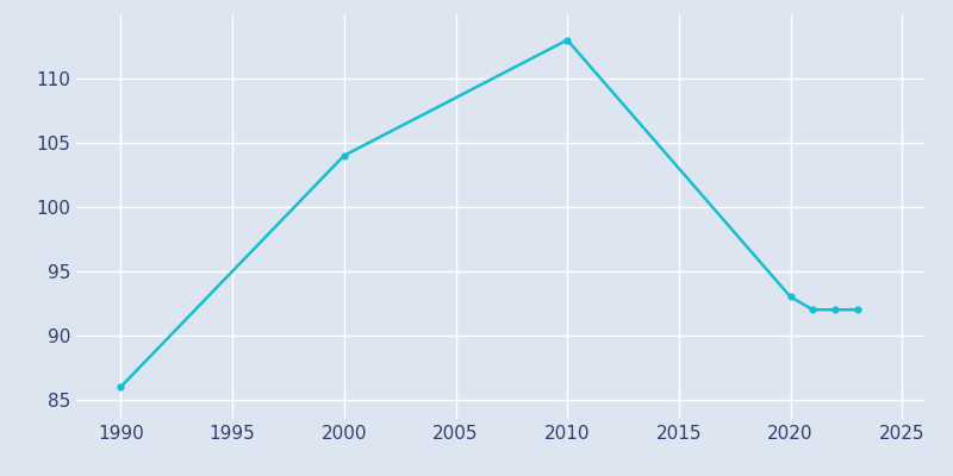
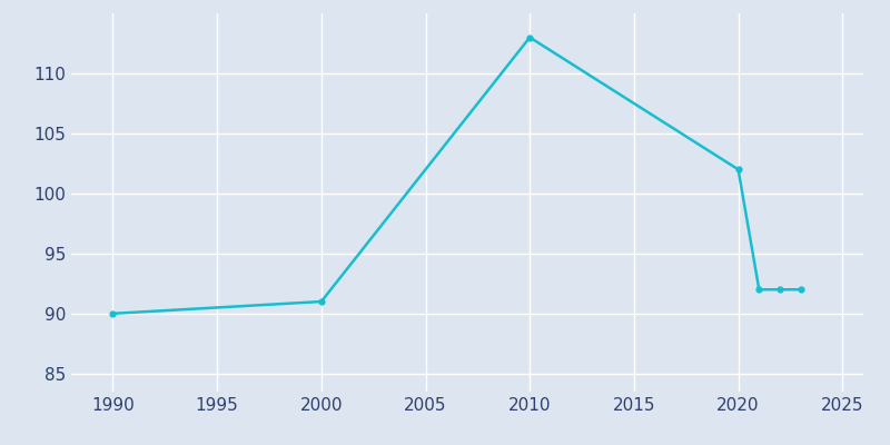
1990: 86 -> 90
2000: 104 -> 91
2020: 93 -> 102
